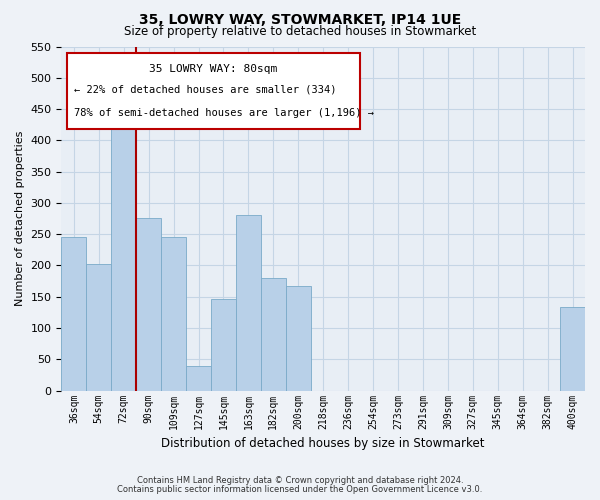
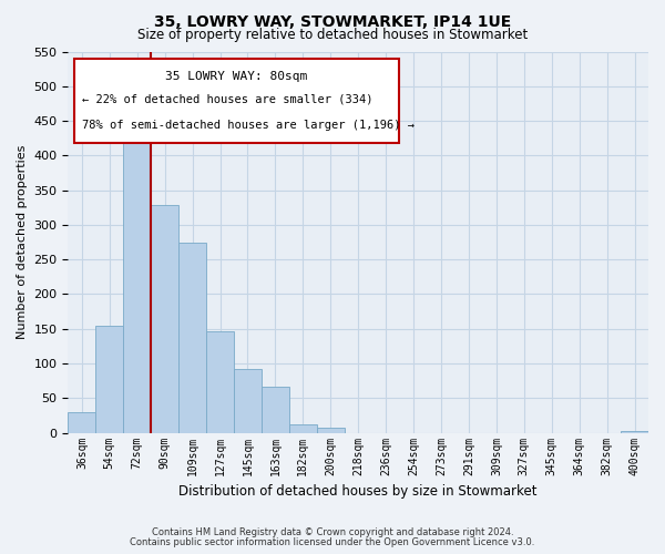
36sqm: 246 -> 30
54sqm: 202 -> 155
90sqm: 276 -> 328
109sqm: 246 -> 274
127sqm: 40 -> 146
145sqm: 146 -> 92
163sqm: 280 -> 67
182sqm: 180 -> 13
200sqm: 168 -> 8
400sqm: 134 -> 3
